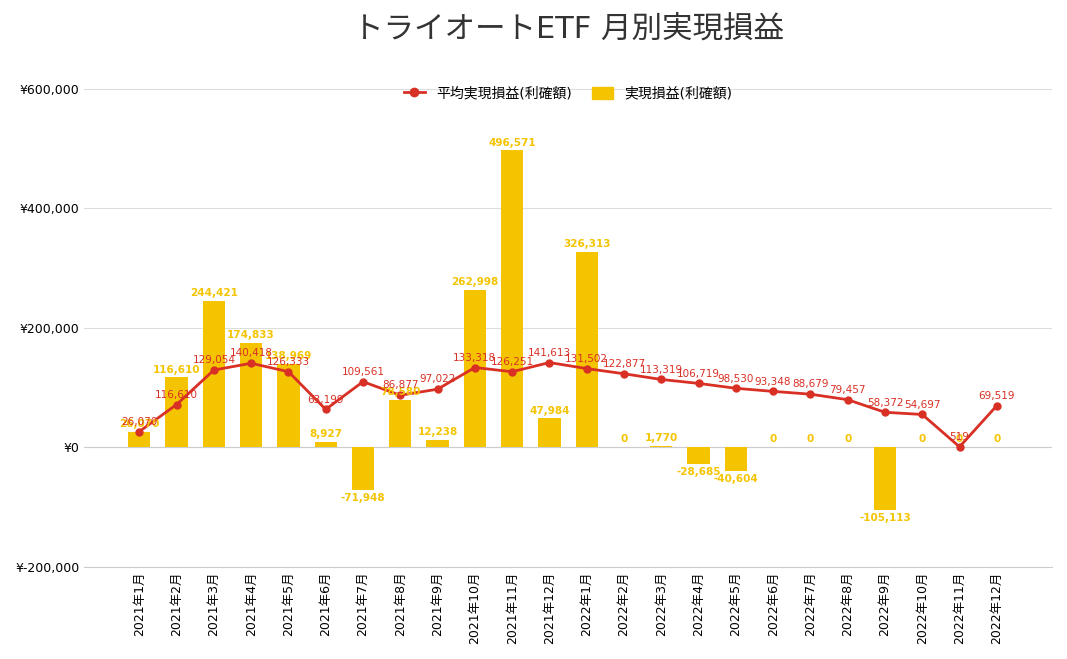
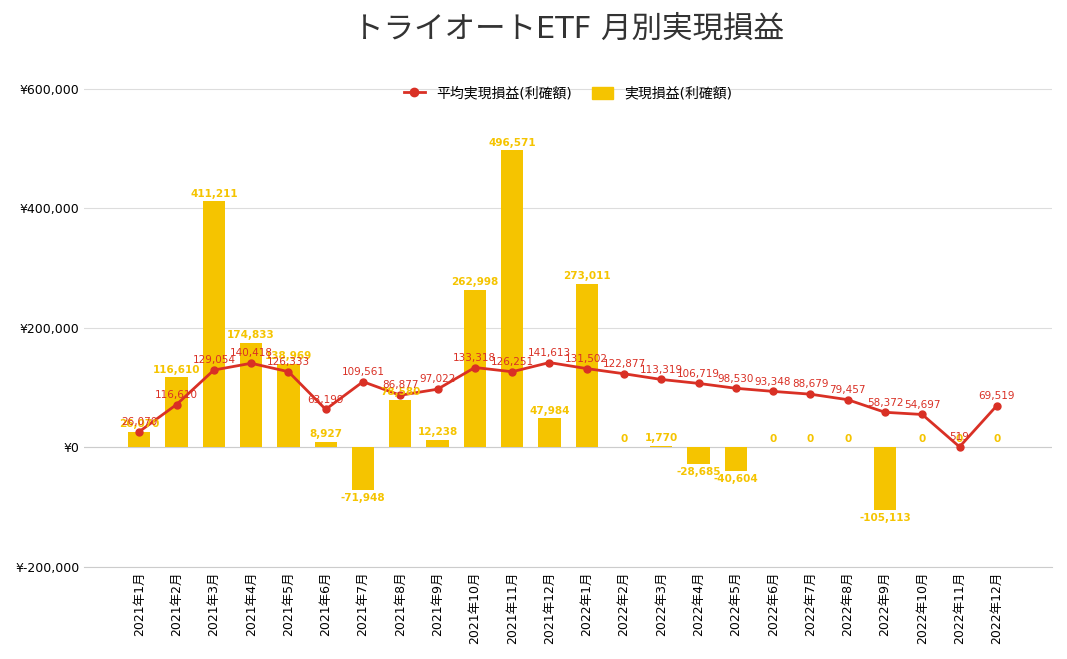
実現損益(利確額)/2021年3月: 244,421 -> 411,211
実現損益(利確額)/2022年1月: 326,313 -> 273,011
